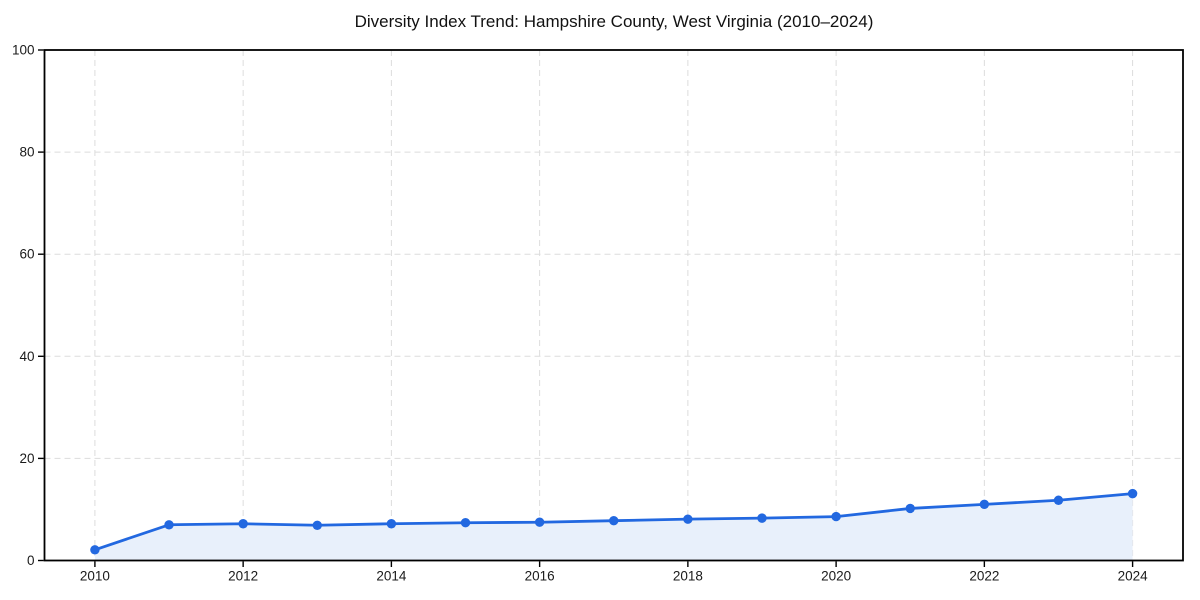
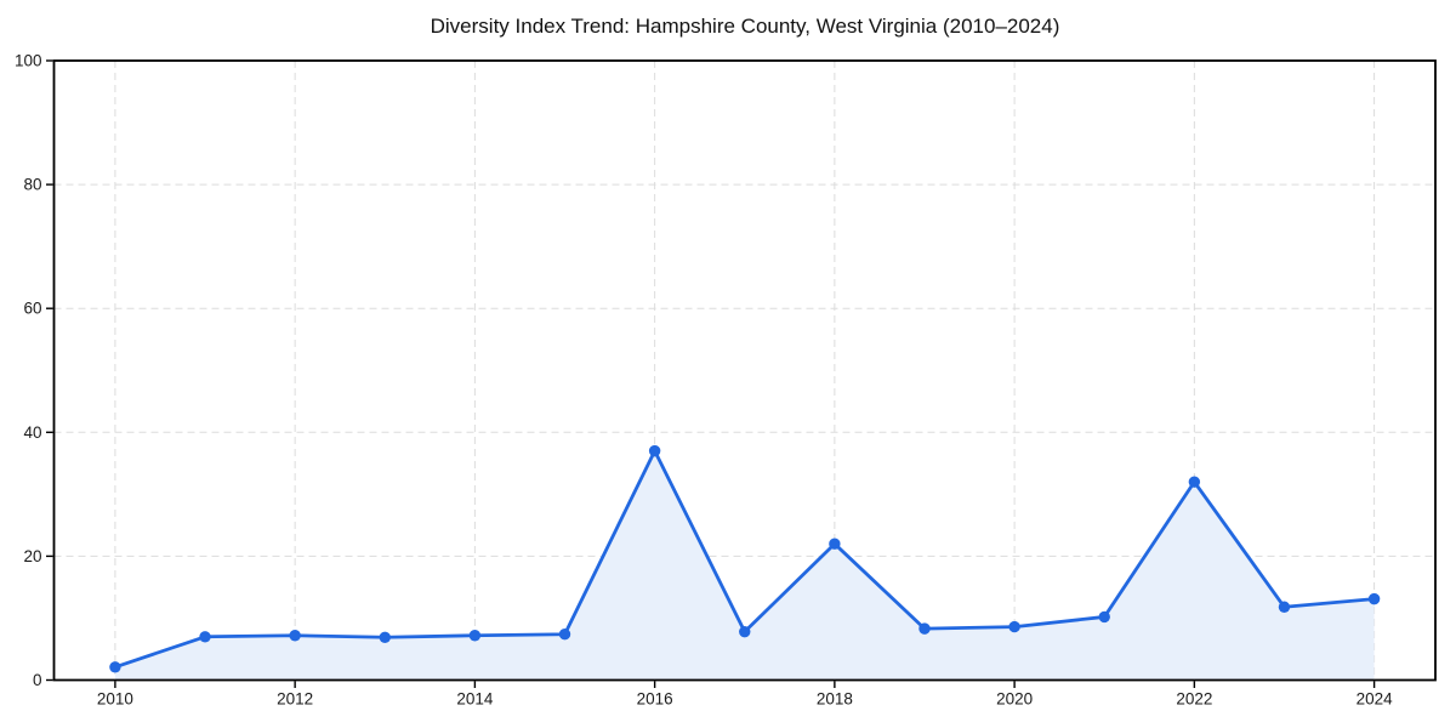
2016: 8 -> 37
2018: 8 -> 22
2022: 11 -> 32
